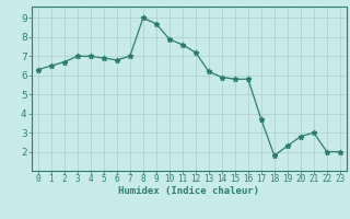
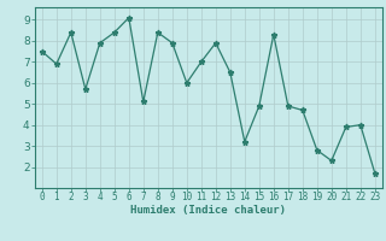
0: 6.3 -> 7.5
1: 6.5 -> 6.9
2: 6.7 -> 8.4
3: 7.0 -> 5.7
4: 7.0 -> 7.9
5: 6.9 -> 8.4
6: 6.8 -> 9.1
7: 7.0 -> 5.1
8: 9.0 -> 8.4
9: 8.7 -> 7.9
10: 7.9 -> 6.0
11: 7.6 -> 7.0
12: 7.2 -> 7.9
13: 6.2 -> 6.5
14: 5.9 -> 3.2
15: 5.8 -> 4.9
16: 5.8 -> 8.3
17: 3.7 -> 4.9
18: 1.8 -> 4.7
19: 2.3 -> 2.8
20: 2.8 -> 2.3
21: 3.0 -> 3.9
22: 2.0 -> 4.0
23: 2.0 -> 1.7
